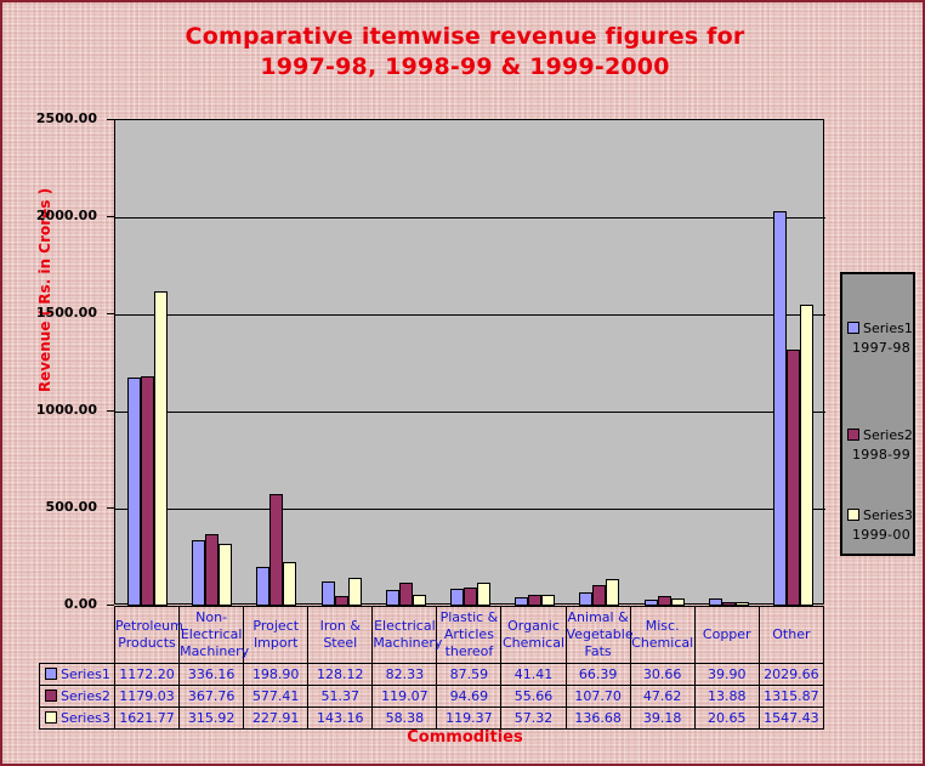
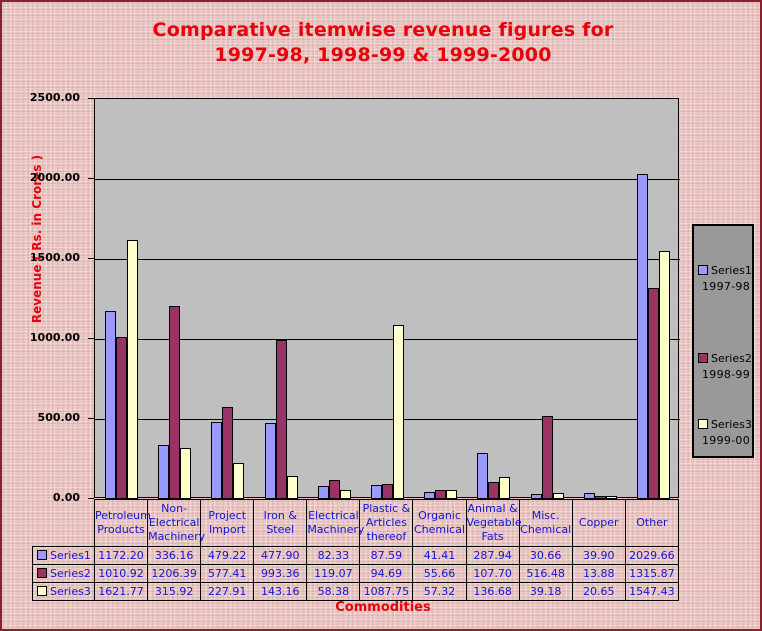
Series2/Petroleum Products: 1179.03 -> 1010.92
Series2/Non-Electrical Machinery: 367.76 -> 1206.39
Series1/Project Import: 198.90 -> 479.22
Series1/Iron & Steel: 128.12 -> 477.90
Series2/Iron & Steel: 51.37 -> 993.36
Series3/Plastic & Articles thereof: 119.37 -> 1087.75
Series1/Animal & Vegetable Fats: 66.39 -> 287.94
Series2/Misc. Chemical: 47.62 -> 516.48
